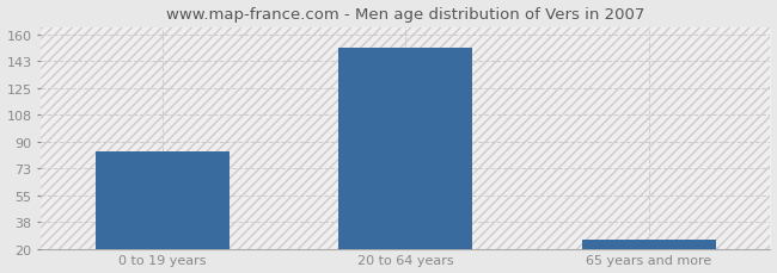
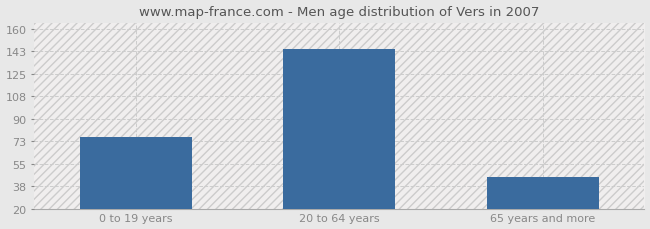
0 to 19 years: 84 -> 76
20 to 64 years: 152 -> 145
65 years and more: 26 -> 45
